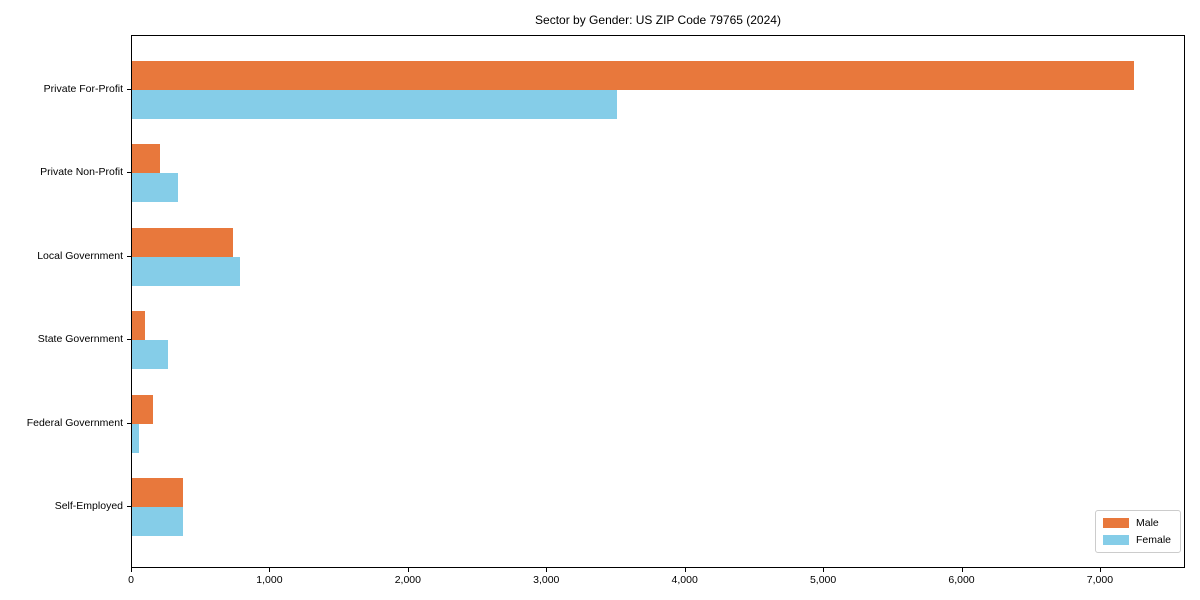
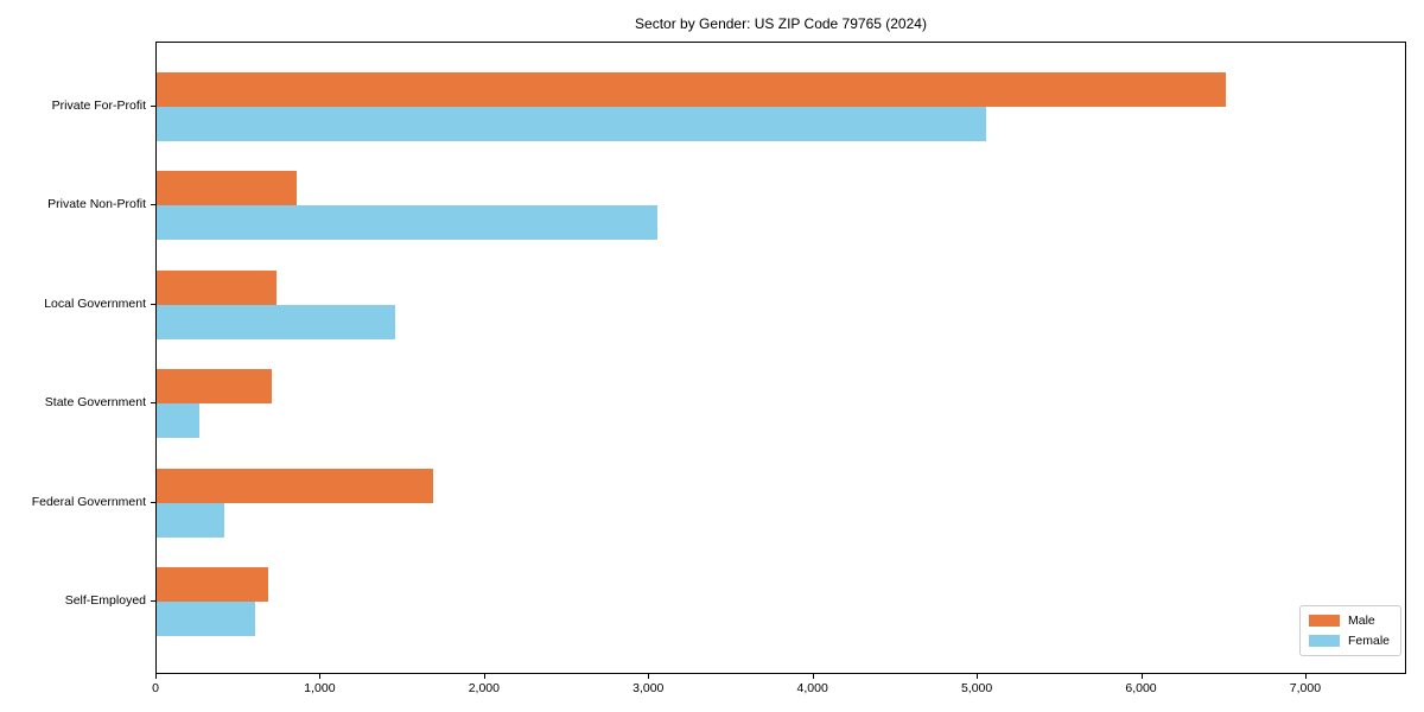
Male/Private For-Profit: 7240 -> 6510
Female/Private For-Profit: 3500 -> 5050
Male/Private Non-Profit: 200 -> 850
Female/Private Non-Profit: 330 -> 3050
Female/Local Government: 780 -> 1450
Male/State Government: 90 -> 700
Male/Federal Government: 150 -> 1680
Female/Federal Government: 50 -> 410
Male/Self-Employed: 370 -> 680
Female/Self-Employed: 360 -> 600
